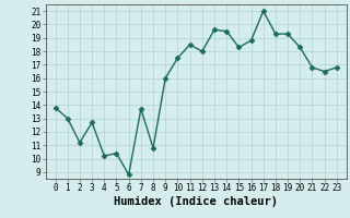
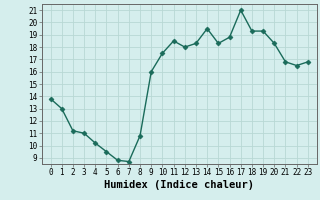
3: 12.7 -> 11.0
5: 10.4 -> 9.5
7: 13.7 -> 8.7
13: 19.6 -> 18.3
